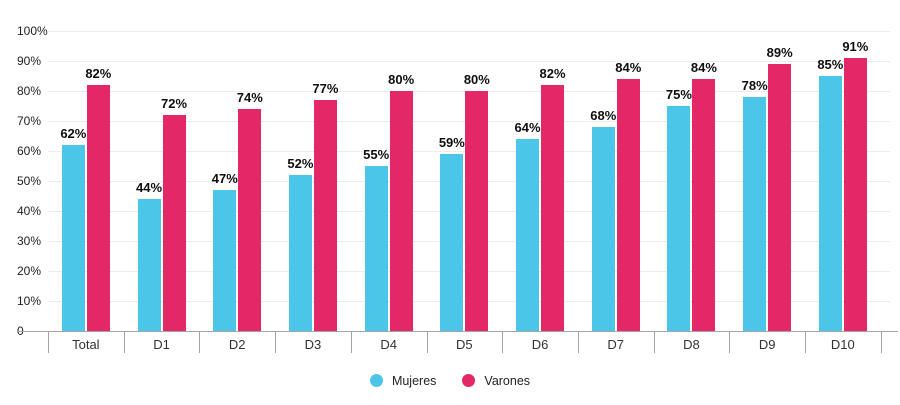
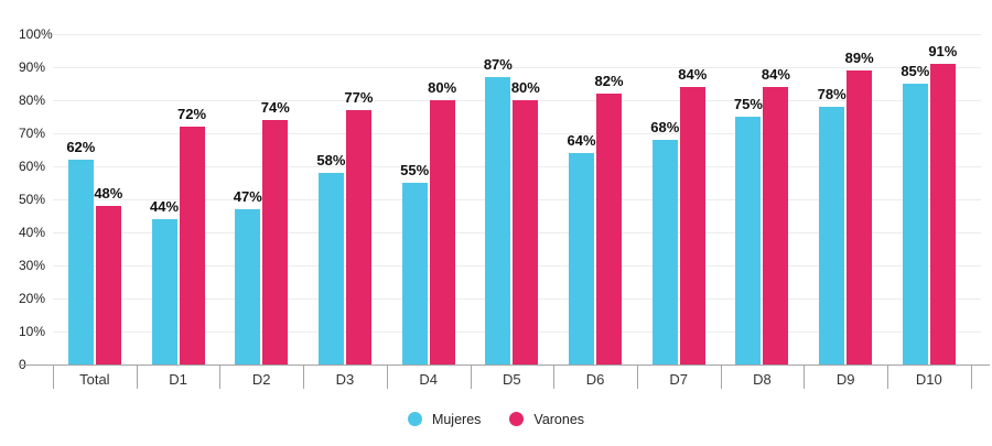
Varones/Total: 82% -> 48%
Mujeres/D3: 52% -> 58%
Mujeres/D5: 59% -> 87%
